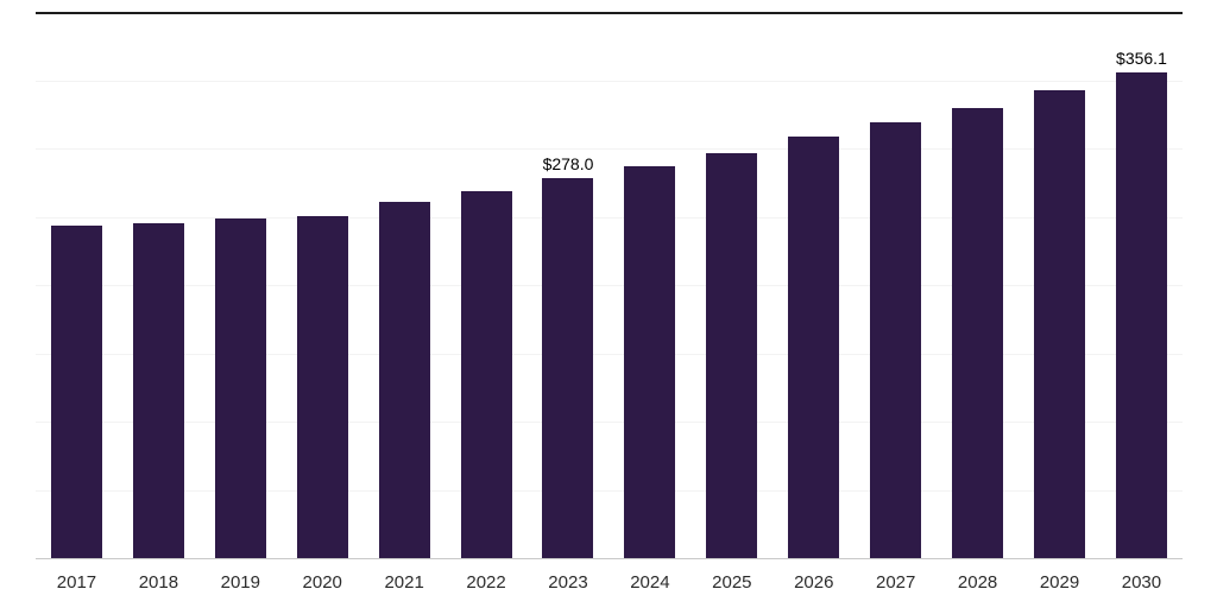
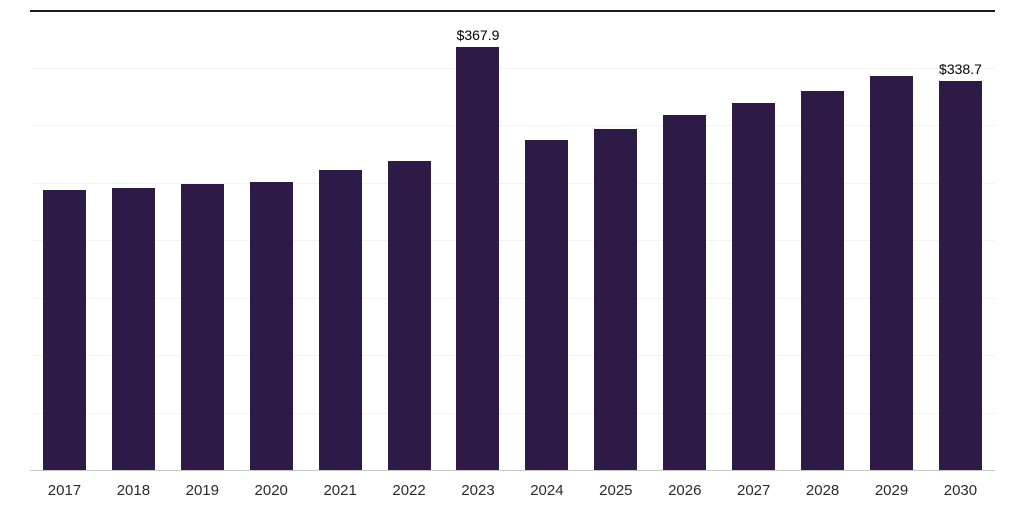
2023: $278.0 -> $367.9
2030: $356.1 -> $338.7
